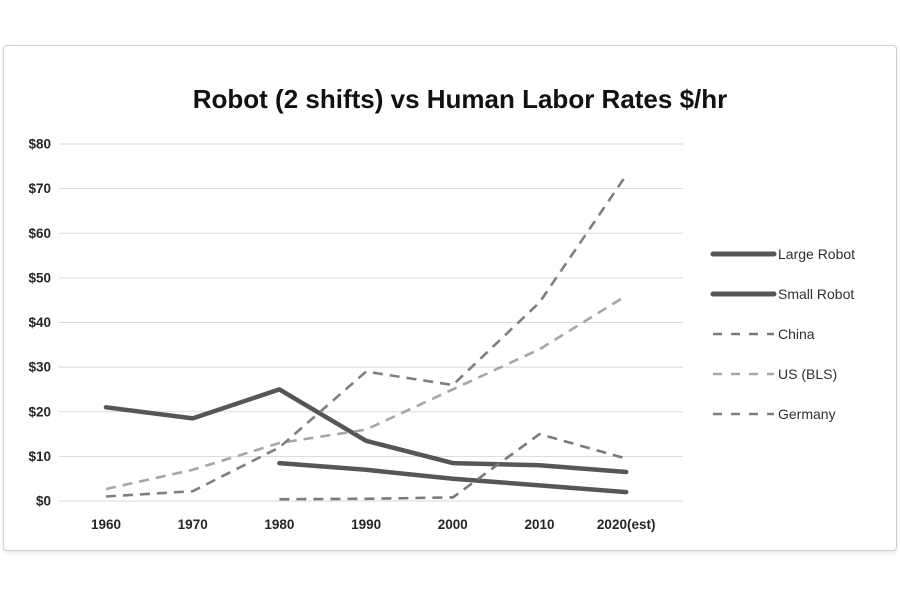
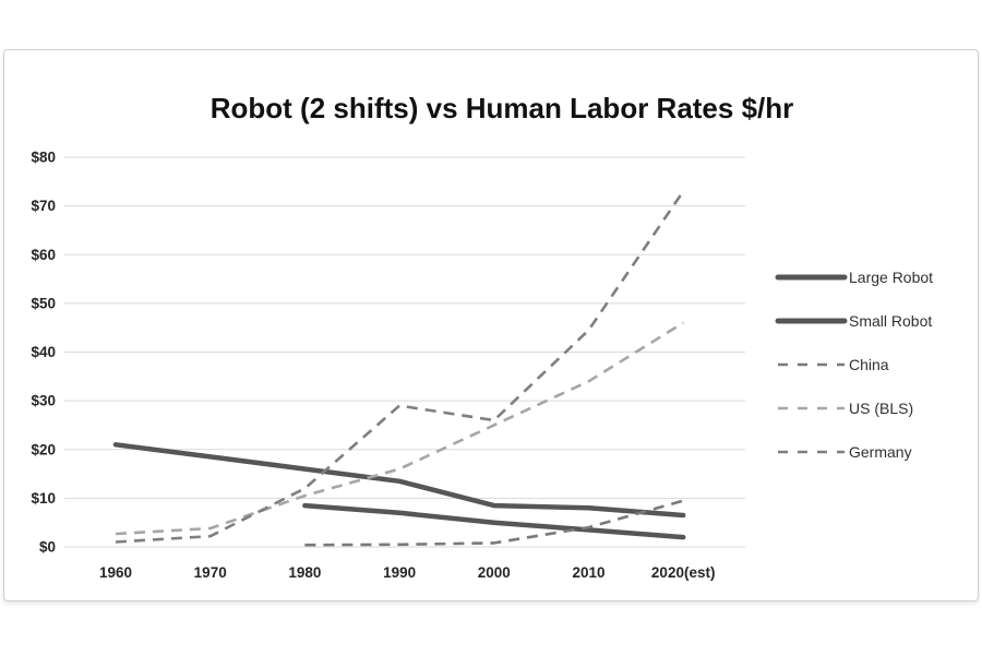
US (BLS)/1970: $7 -> $4
Large Robot/1980: $25 -> $16
US (BLS)/1980: $13 -> $10
China/2010: $15 -> $4
